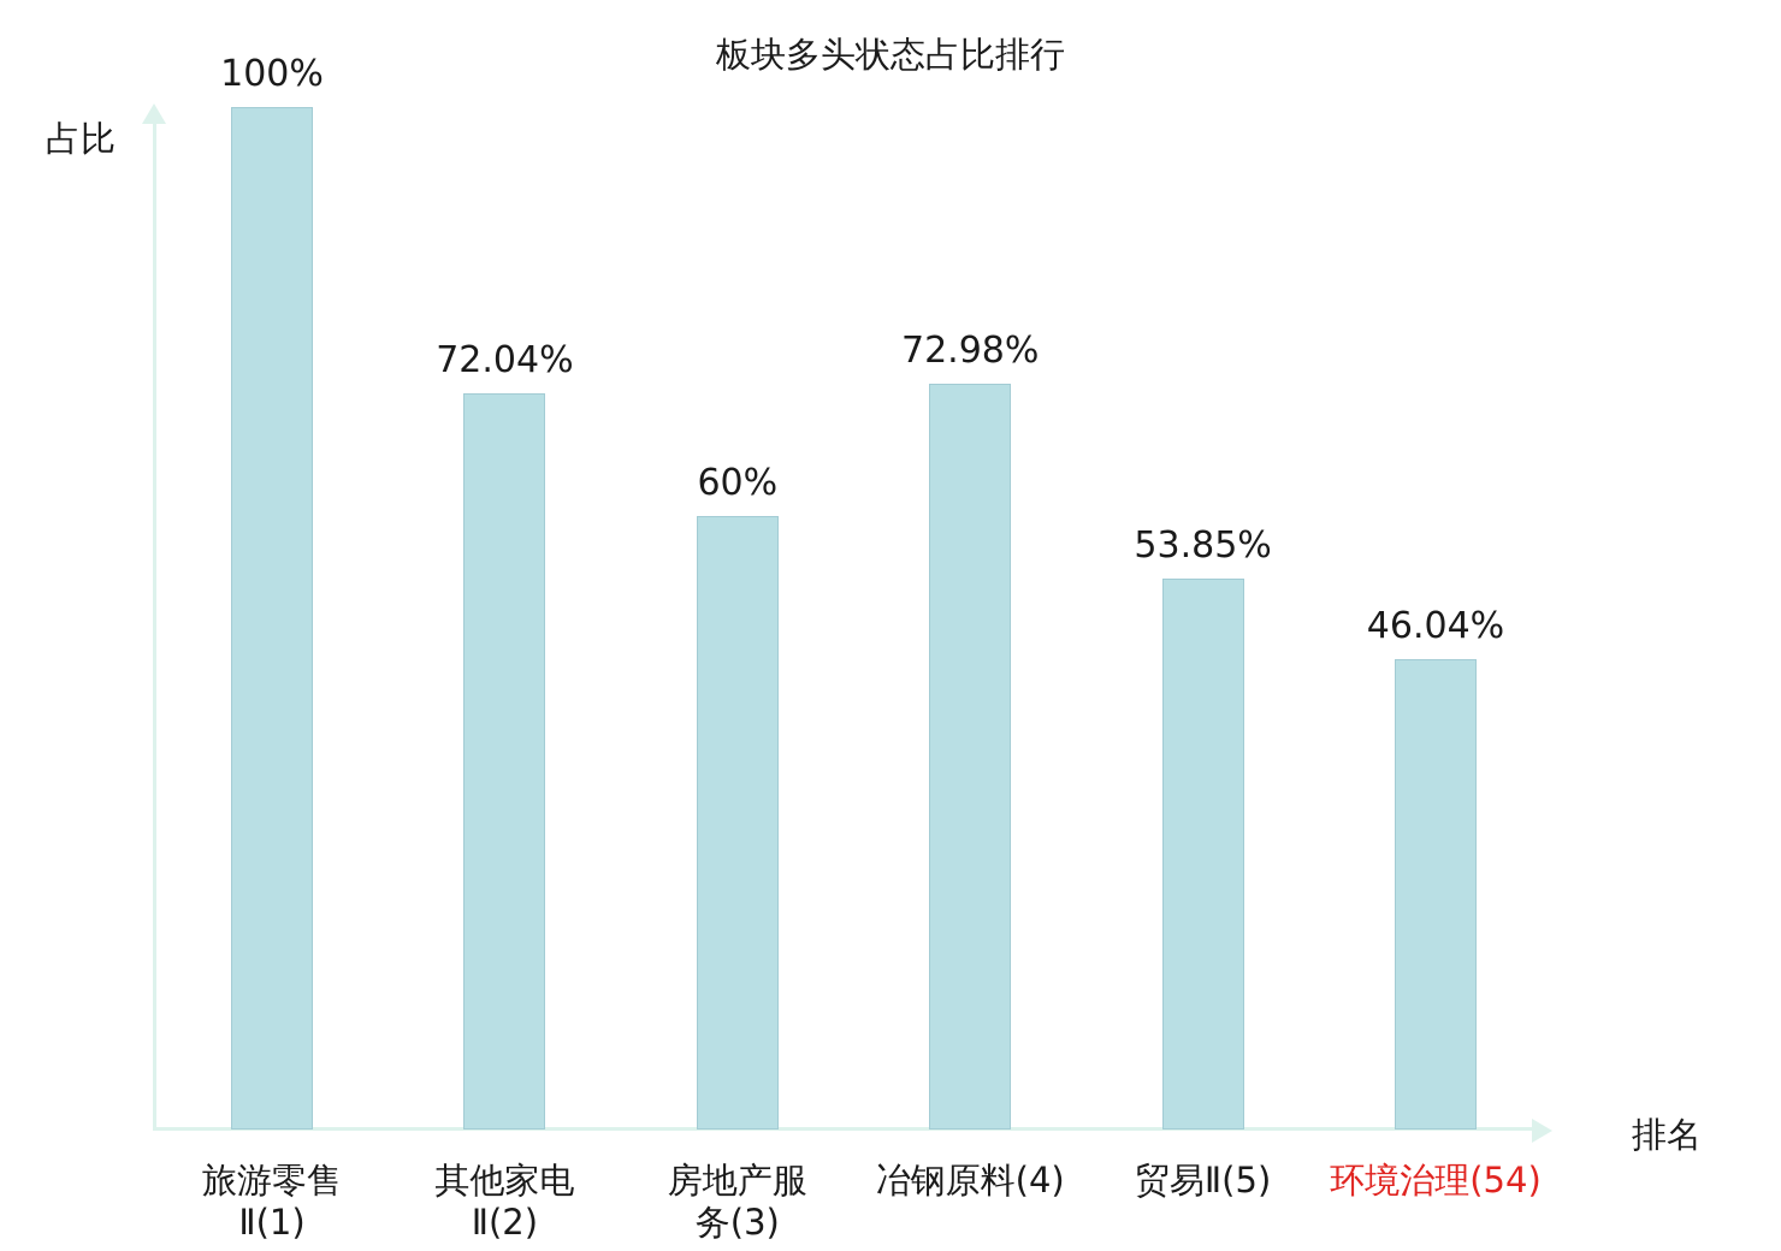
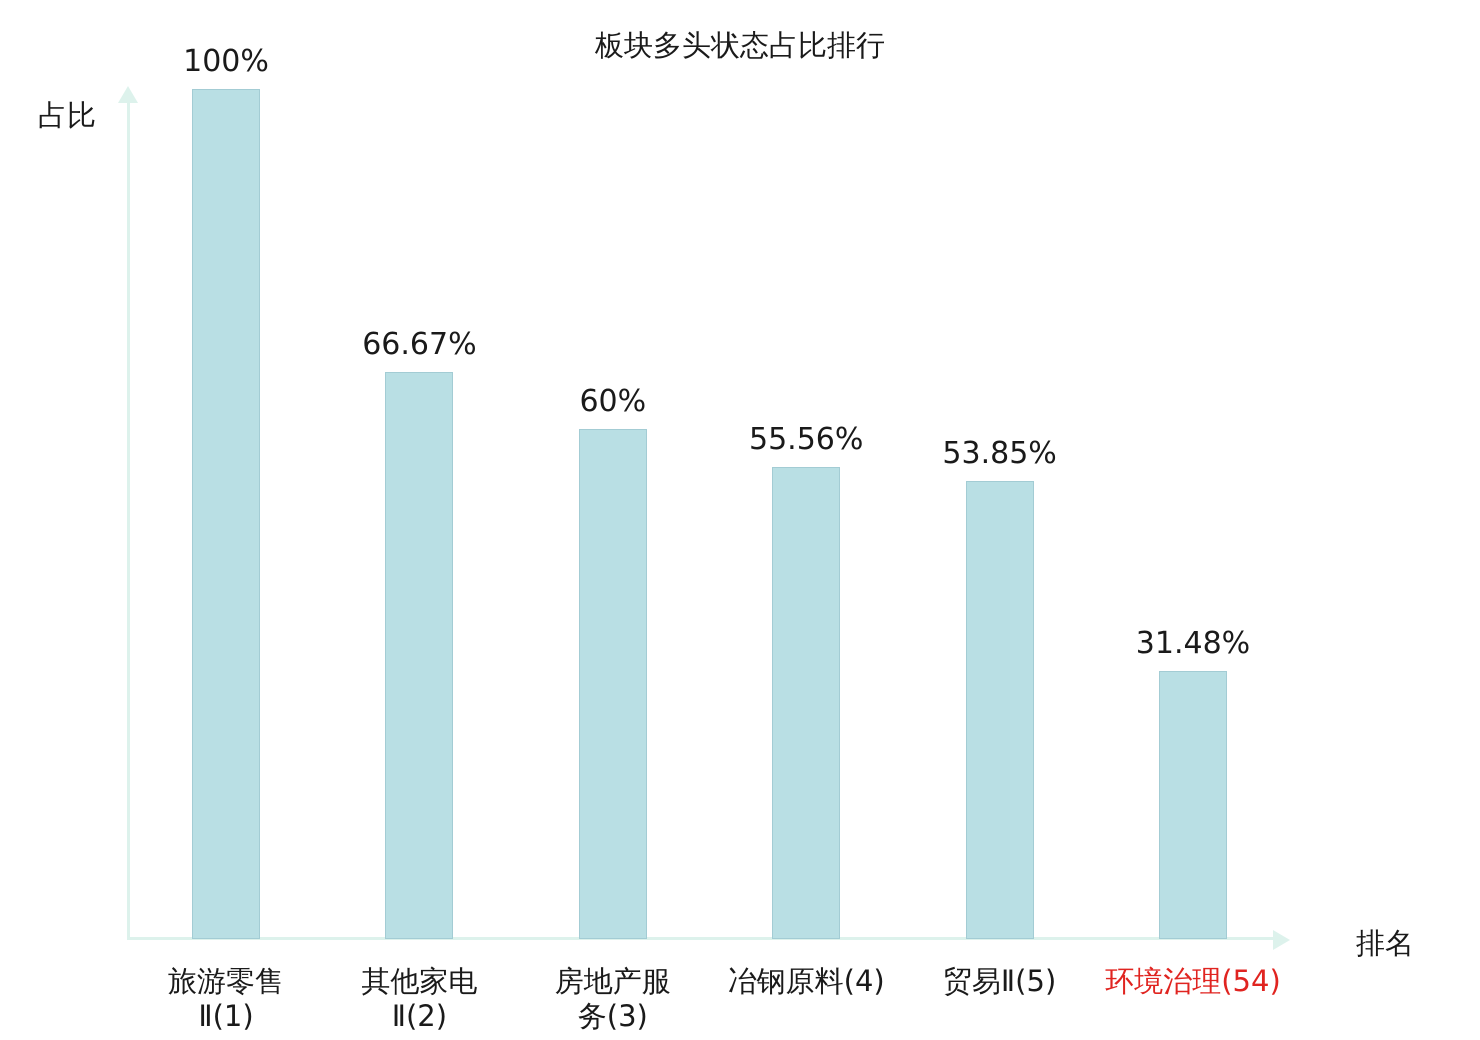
其他家电 Ⅱ(2): 72.04% -> 66.67%
冶钢原料(4): 72.98% -> 55.56%
环境治理(54): 46.04% -> 31.48%
